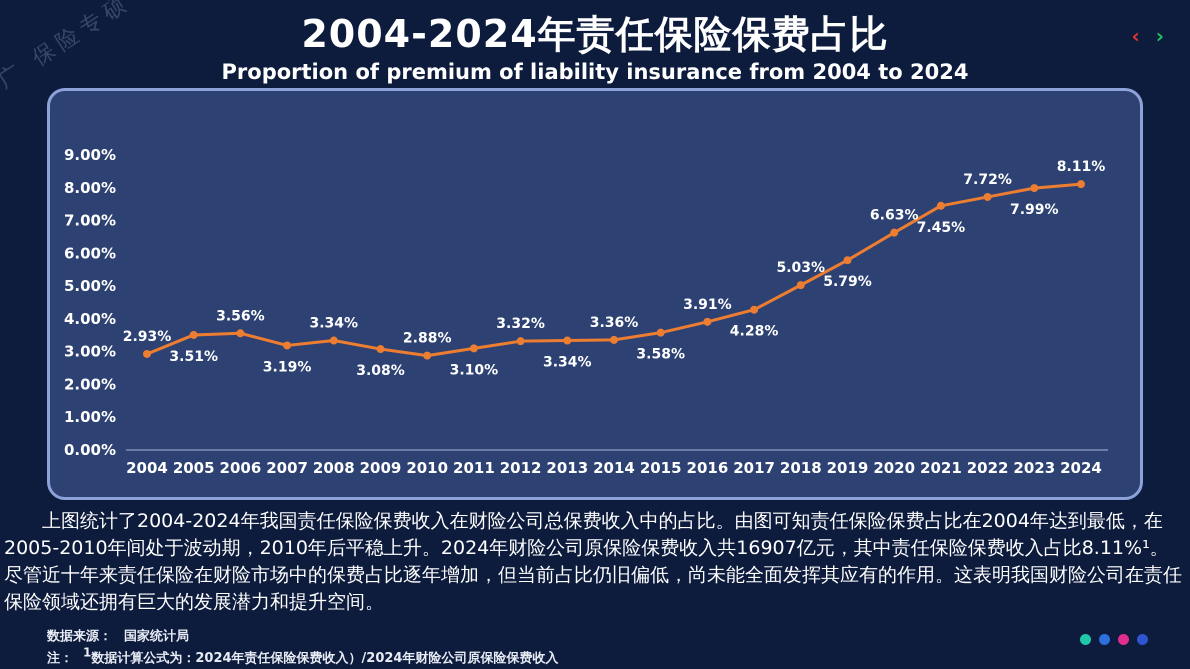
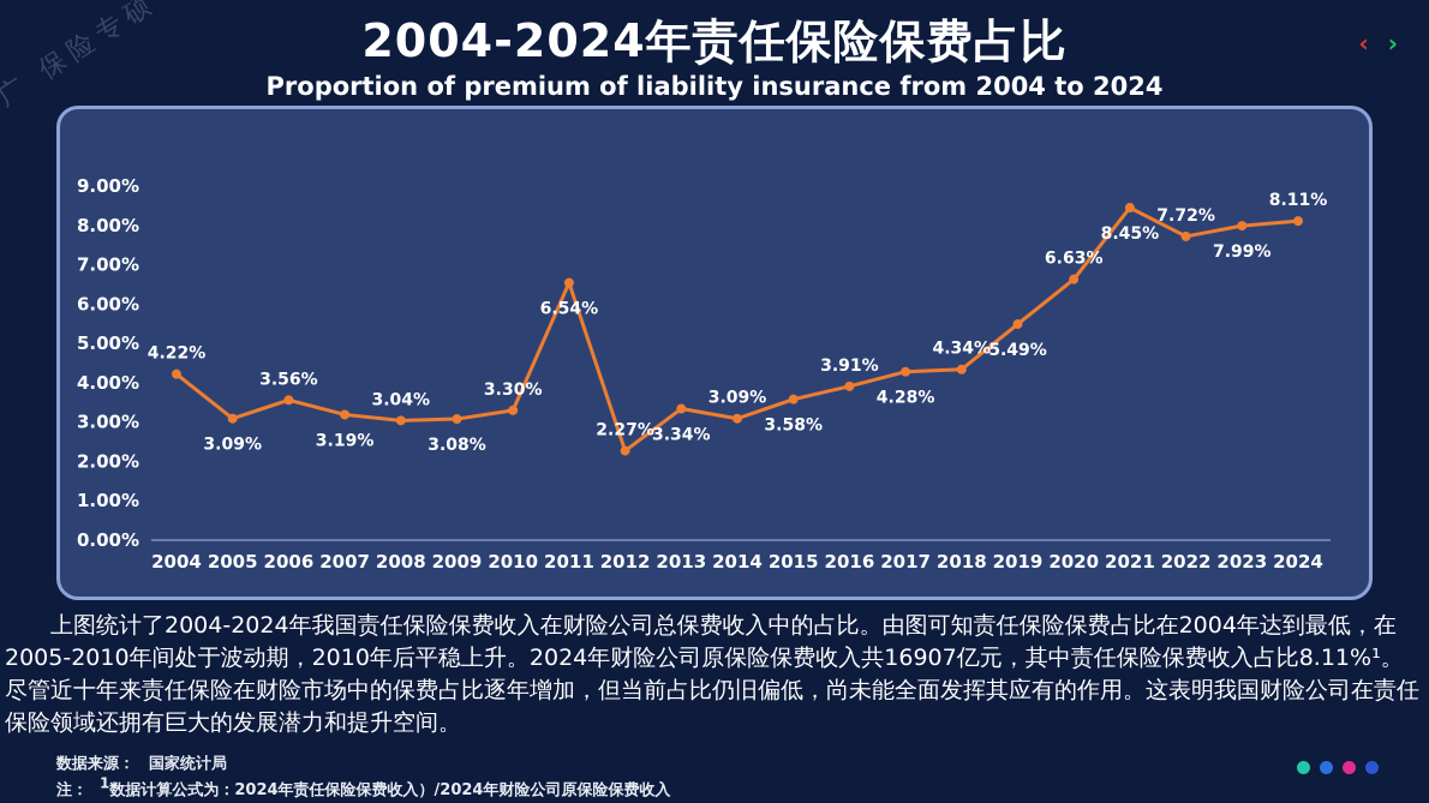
2004: 2.93% -> 4.22%
2005: 3.51% -> 3.09%
2008: 3.34% -> 3.04%
2010: 2.88% -> 3.30%
2011: 3.10% -> 6.54%
2012: 3.32% -> 2.27%
2014: 3.36% -> 3.09%
2018: 5.03% -> 4.34%
2019: 5.79% -> 5.49%
2021: 7.45% -> 8.45%
